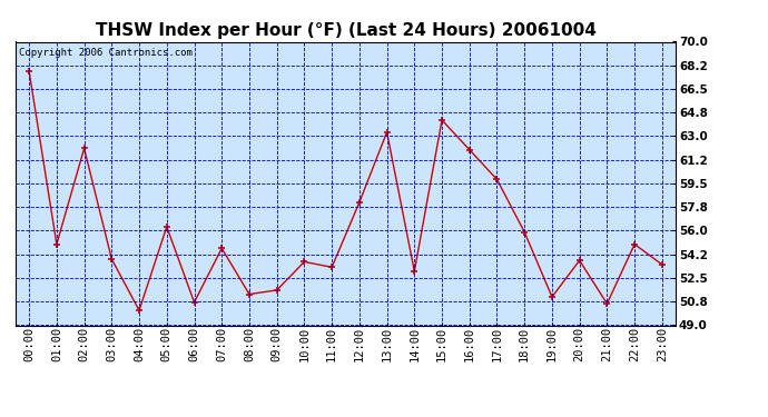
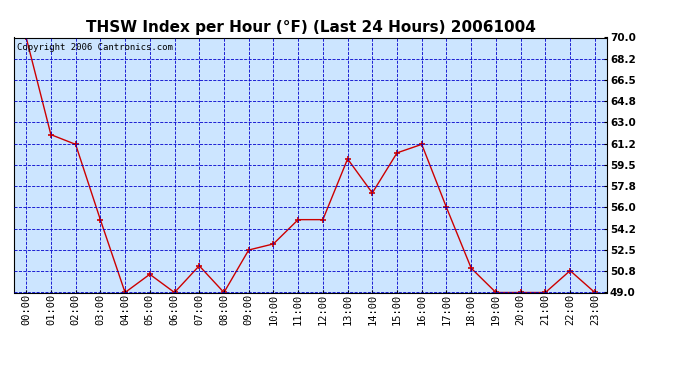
00:00: 67.8 -> 70.0
01:00: 55.0 -> 62.0
02:00: 62.1 -> 61.2
03:00: 53.9 -> 55.0
04:00: 50.1 -> 49.0
05:00: 56.3 -> 50.5
06:00: 50.7 -> 49.0
07:00: 54.7 -> 51.2
08:00: 51.3 -> 49.0
09:00: 51.6 -> 52.5
10:00: 53.7 -> 53.0
11:00: 53.3 -> 55.0
12:00: 58.1 -> 55.0
13:00: 63.3 -> 60.0
14:00: 53.0 -> 57.2
15:00: 64.2 -> 60.5
16:00: 62.0 -> 61.2
17:00: 59.8 -> 56.0
18:00: 55.9 -> 51.0
19:00: 51.1 -> 49.0
20:00: 53.8 -> 49.0
21:00: 50.6 -> 49.0
22:00: 55.0 -> 50.8
23:00: 53.5 -> 49.0
